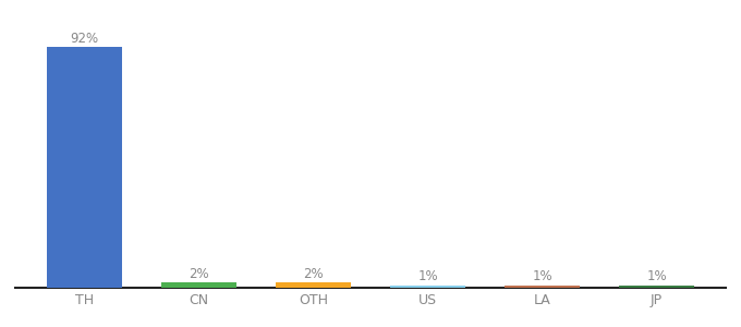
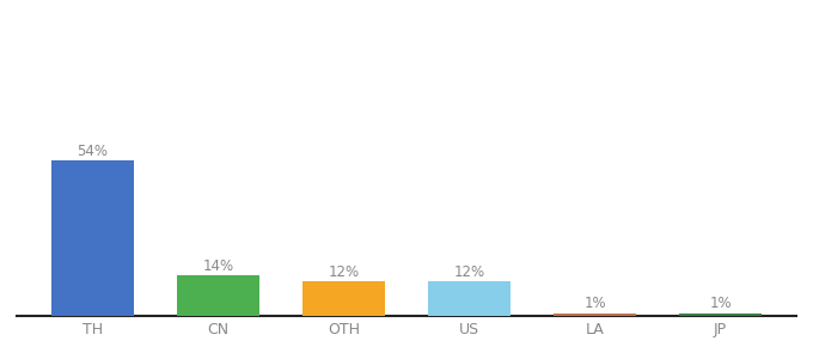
TH: 92% -> 54%
CN: 2% -> 14%
OTH: 2% -> 12%
US: 1% -> 12%
